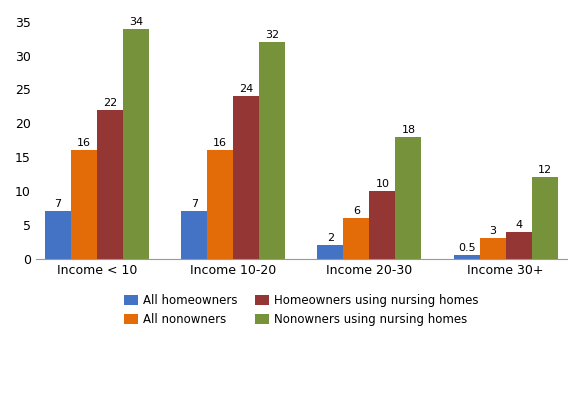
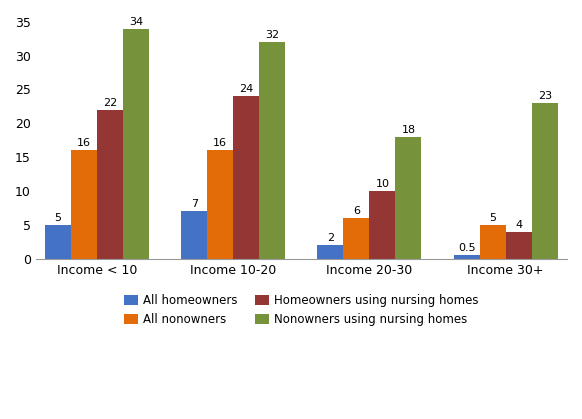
All homeowners/Income < 10: 7 -> 5
All nonowners/Income 30+: 3 -> 5
Nonowners using nursing homes/Income 30+: 12 -> 23
